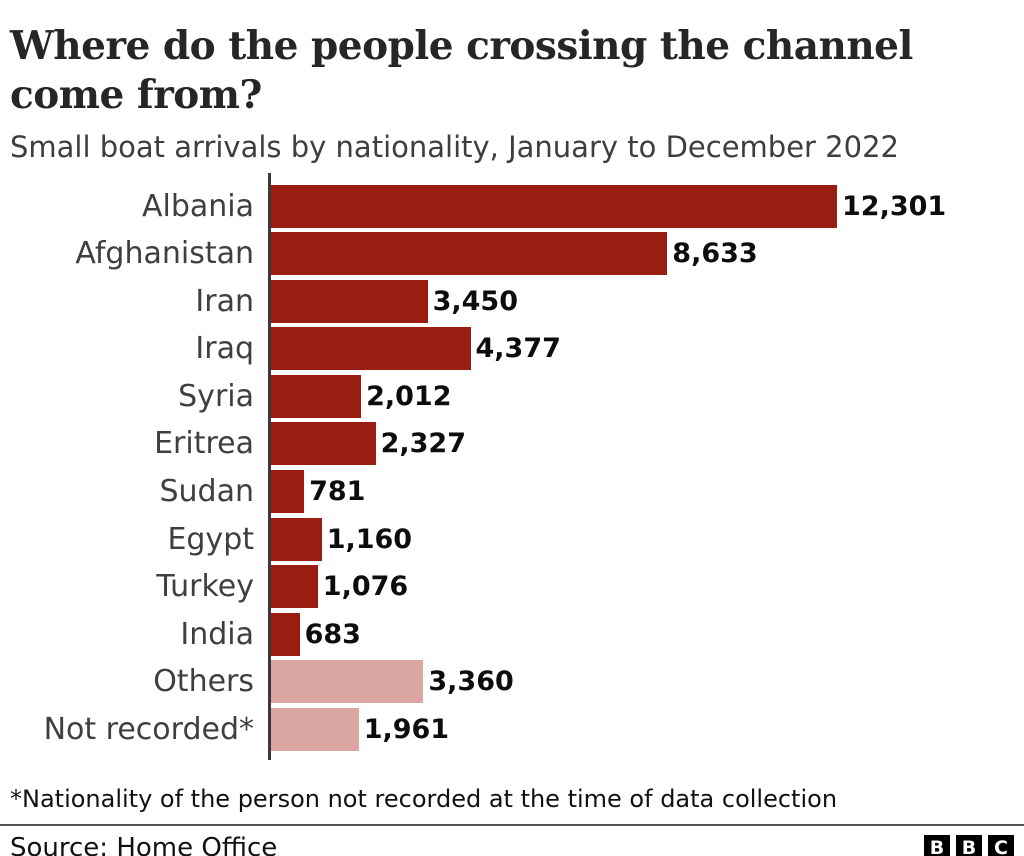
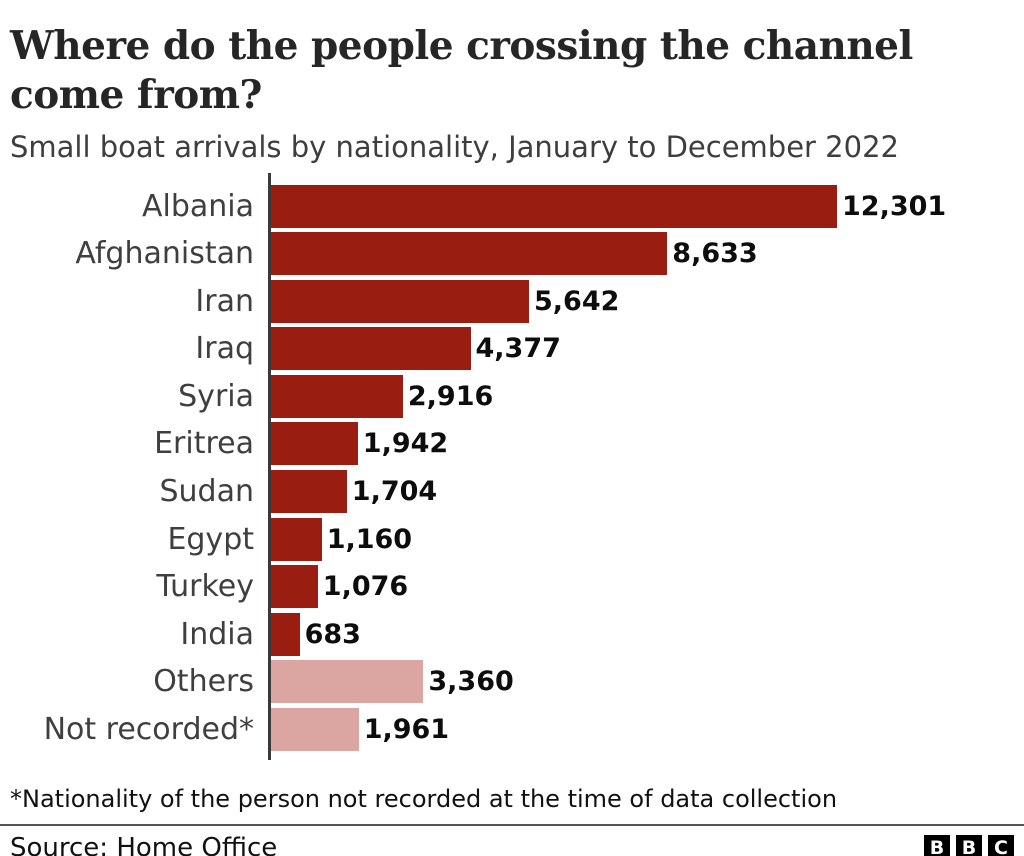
Iran: 3,450 -> 5,642
Syria: 2,012 -> 2,916
Eritrea: 2,327 -> 1,942
Sudan: 781 -> 1,704
